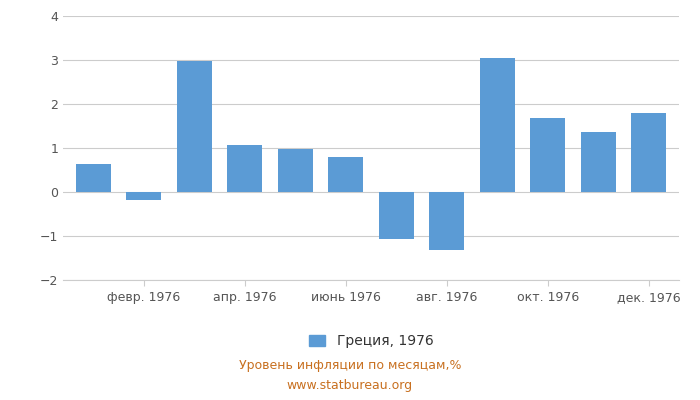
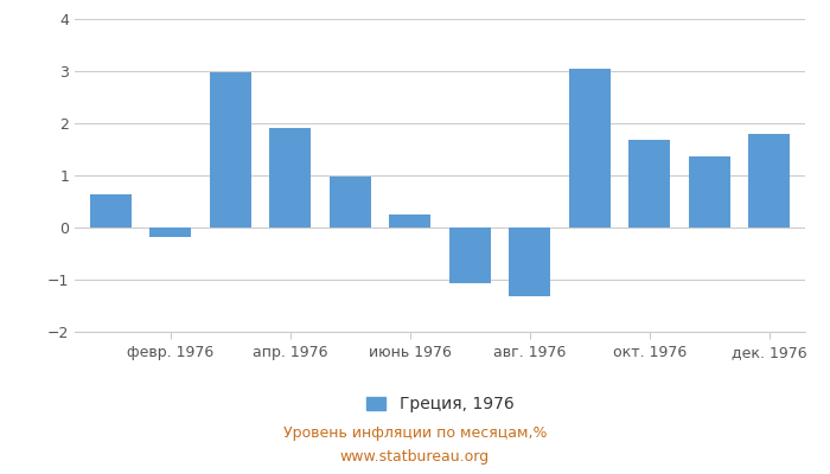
апр. 1976: 1.06 -> 1.90
июнь 1976: 0.79 -> 0.25
